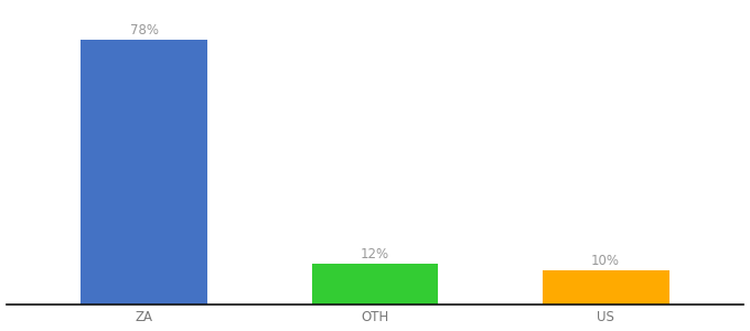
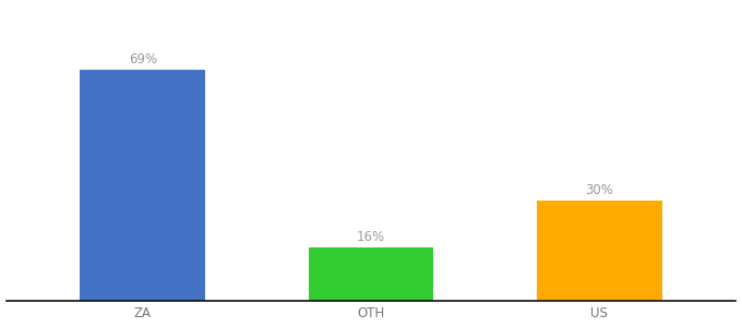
ZA: 78% -> 69%
OTH: 12% -> 16%
US: 10% -> 30%
